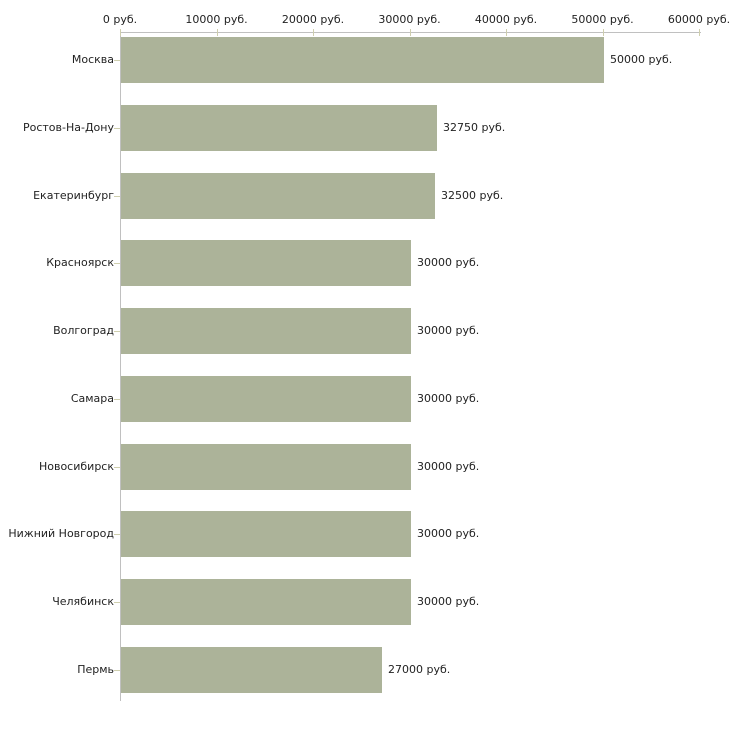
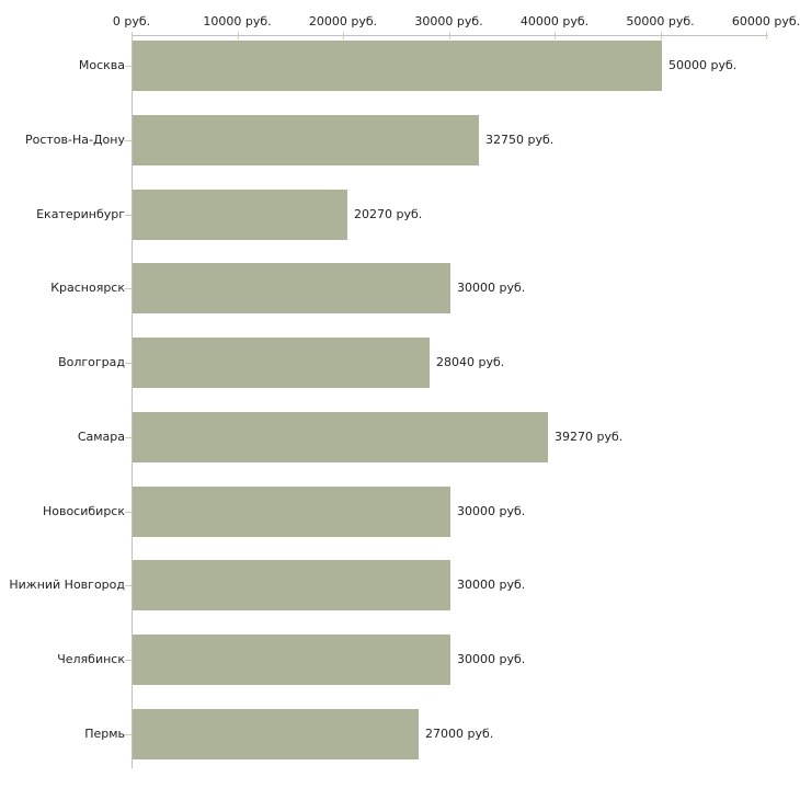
Екатеринбург: 32500 -> 20270
Волгоград: 30000 -> 28040
Самара: 30000 -> 39270
